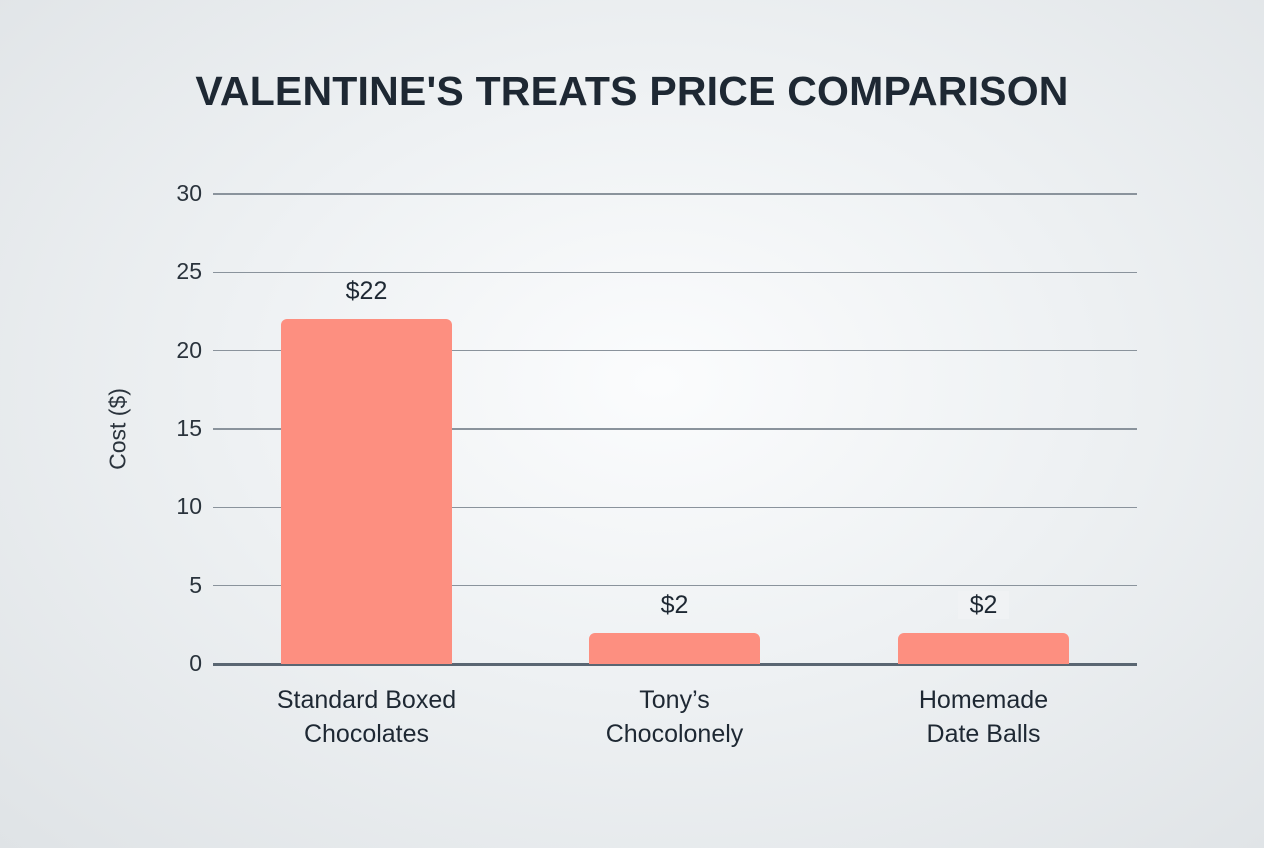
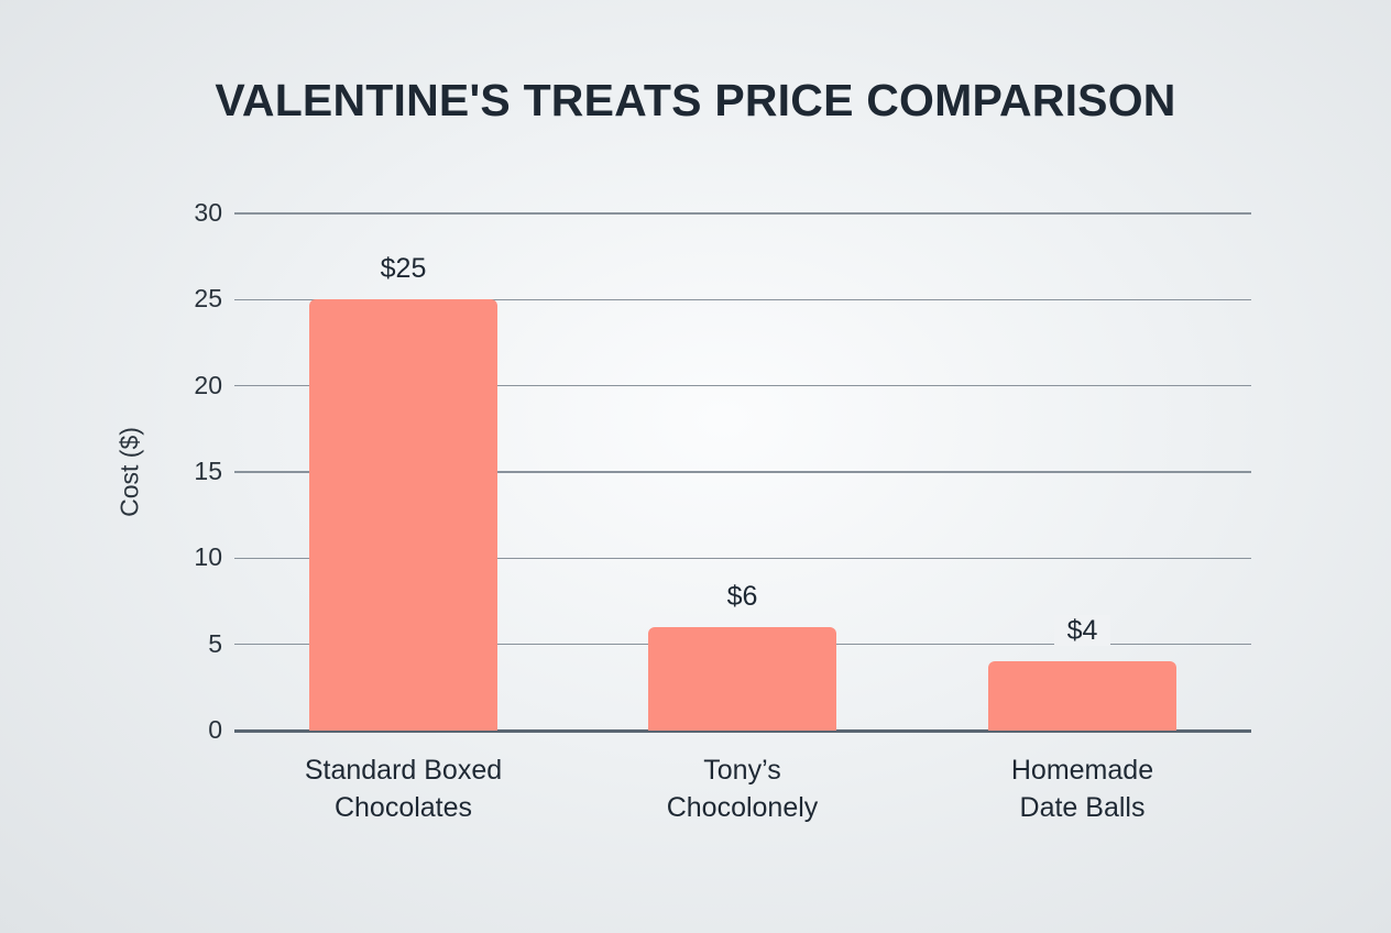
Standard Boxed Chocolates: $22 -> $25
Tony’s Chocolonely: $2 -> $6
Homemade Date Balls: $2 -> $4
